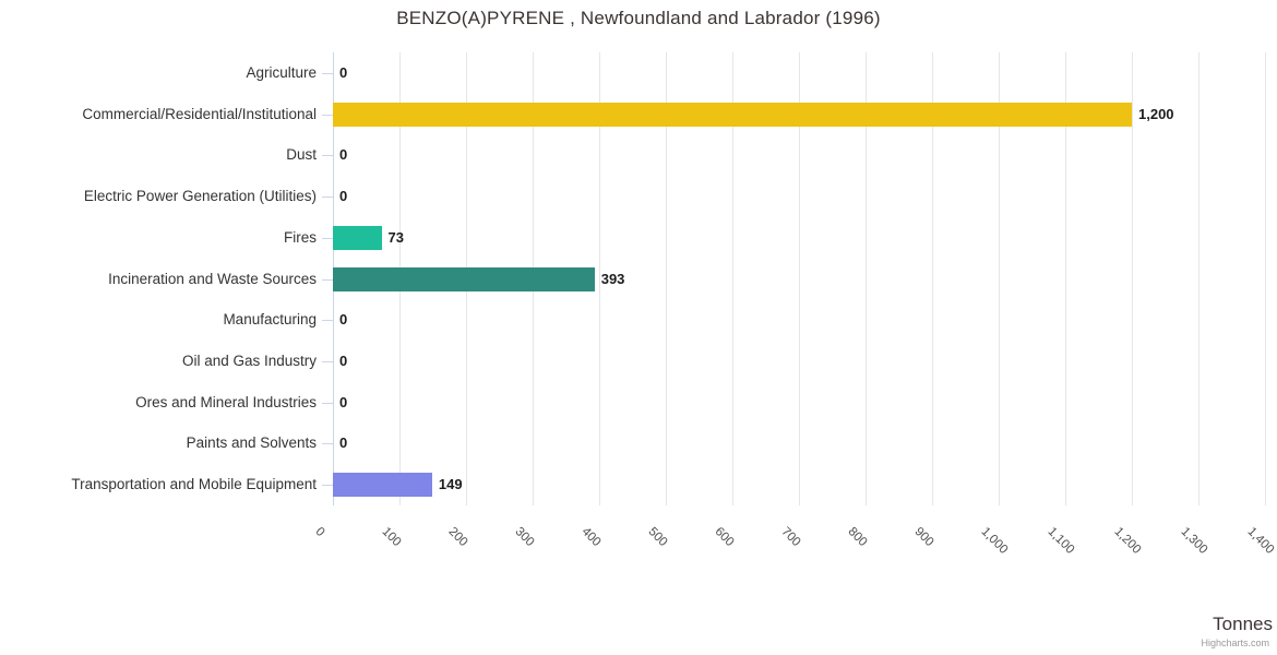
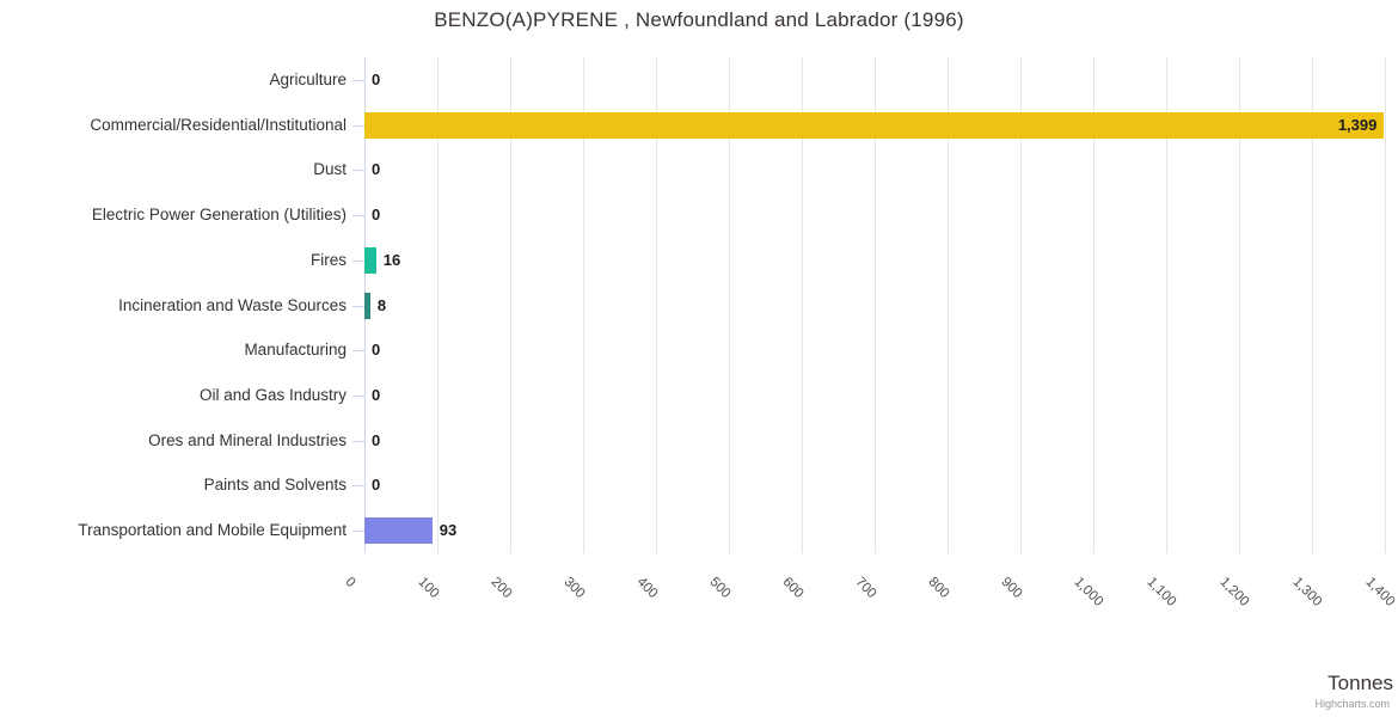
Commercial/Residential/Institutional: 1,200 -> 1,399
Fires: 73 -> 16
Incineration and Waste Sources: 393 -> 8
Transportation and Mobile Equipment: 149 -> 93
